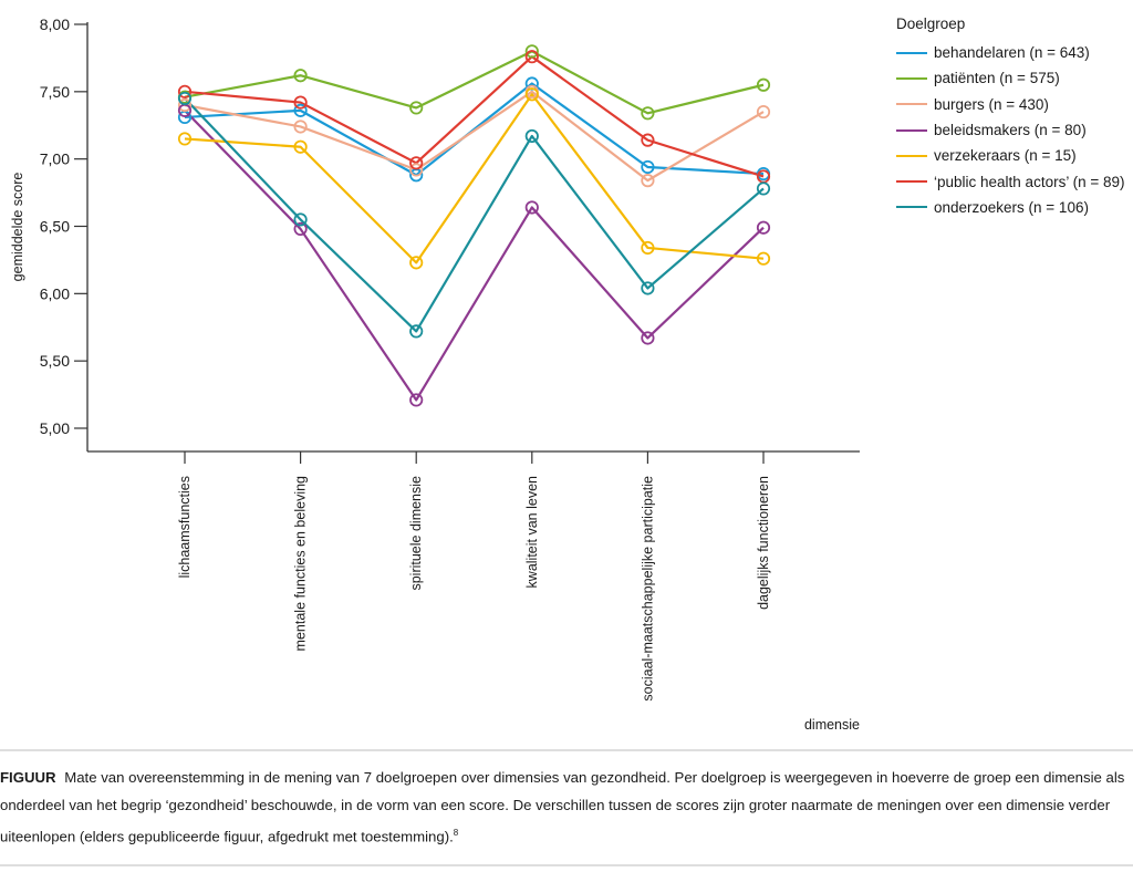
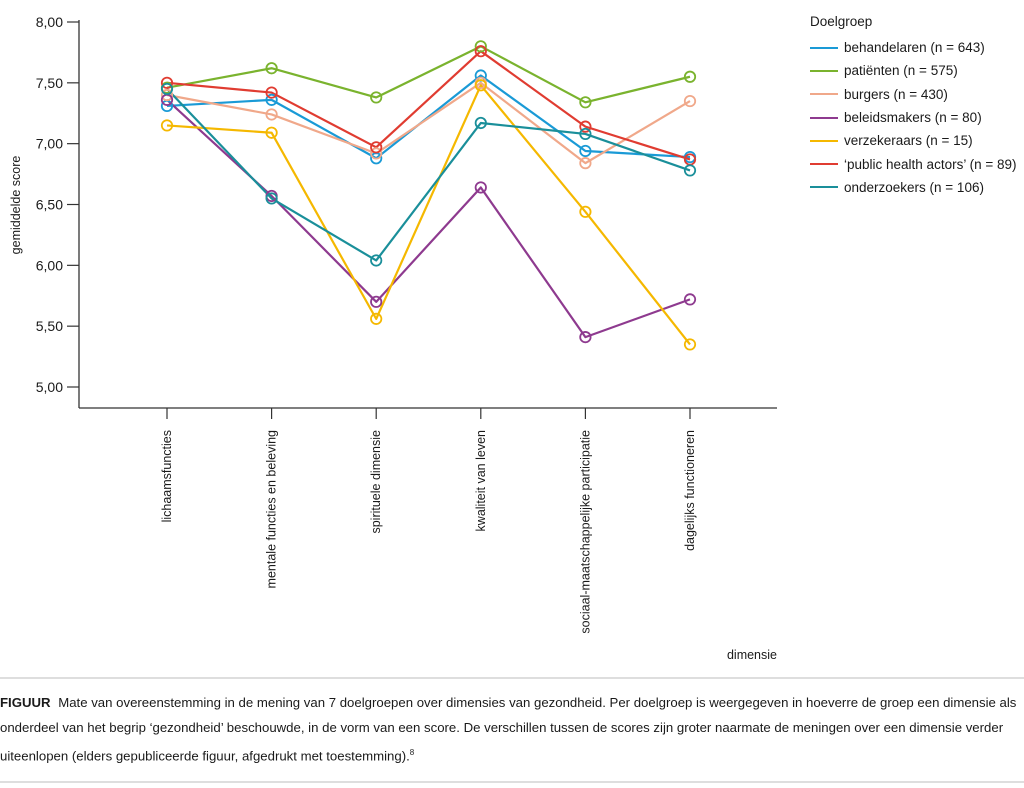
beleidsmakers (n = 80)/mentale functies en beleving: 6,48 -> 6,57
beleidsmakers (n = 80)/spirituele dimensie: 5,21 -> 5,70
verzekeraars (n = 15)/spirituele dimensie: 6,23 -> 5,56
onderzoekers (n = 106)/spirituele dimensie: 5,72 -> 6,04
beleidsmakers (n = 80)/sociaal-maatschappelijke participatie: 5,67 -> 5,41
verzekeraars (n = 15)/sociaal-maatschappelijke participatie: 6,34 -> 6,44
onderzoekers (n = 106)/sociaal-maatschappelijke participatie: 6,04 -> 7,08
beleidsmakers (n = 80)/dagelijks functioneren: 6,49 -> 5,72
verzekeraars (n = 15)/dagelijks functioneren: 6,26 -> 5,35
